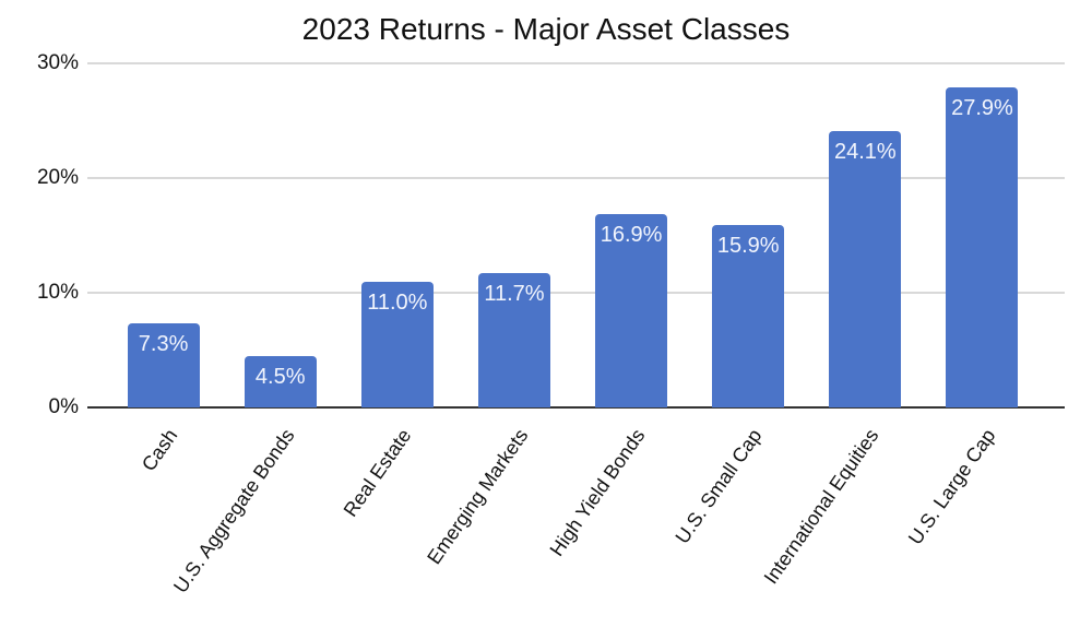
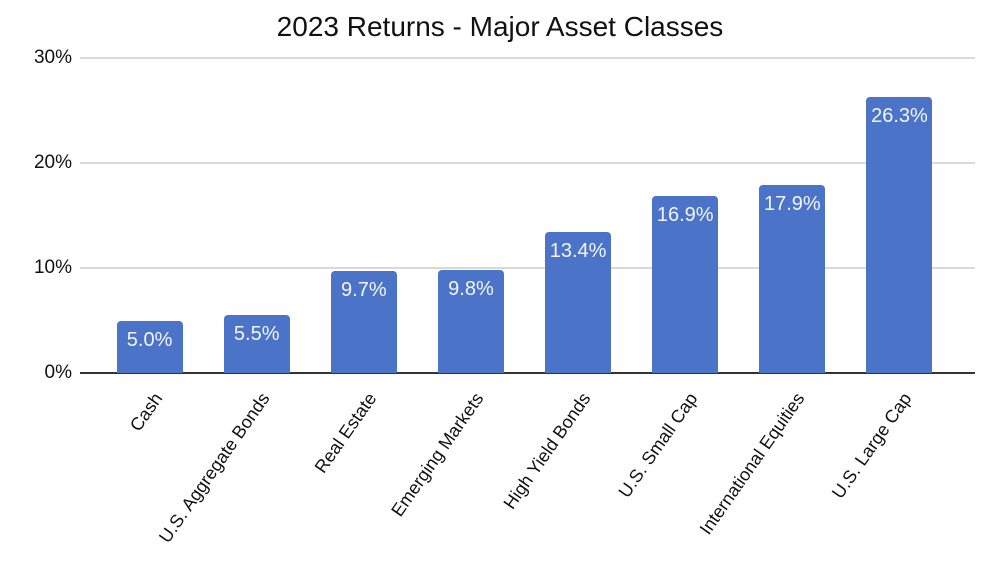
Cash: 7.3% -> 5.0%
U.S. Aggregate Bonds: 4.5% -> 5.5%
Real Estate: 11.0% -> 9.7%
Emerging Markets: 11.7% -> 9.8%
High Yield Bonds: 16.9% -> 13.4%
U.S. Small Cap: 15.9% -> 16.9%
International Equities: 24.1% -> 17.9%
U.S. Large Cap: 27.9% -> 26.3%
